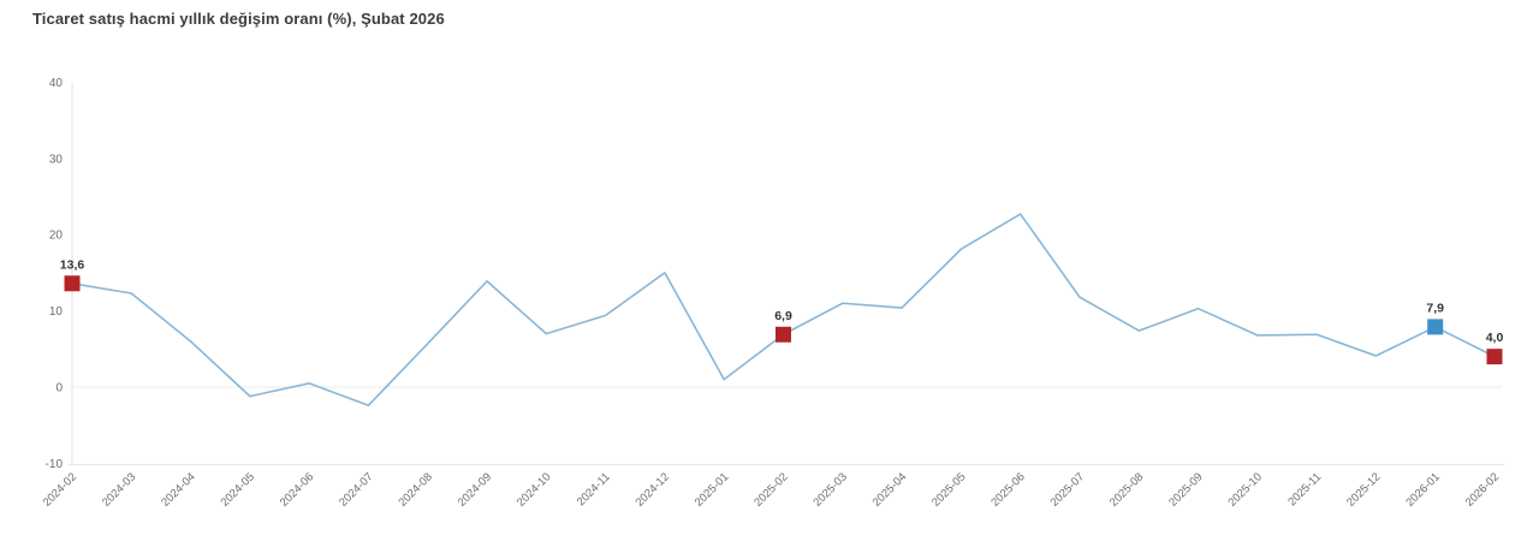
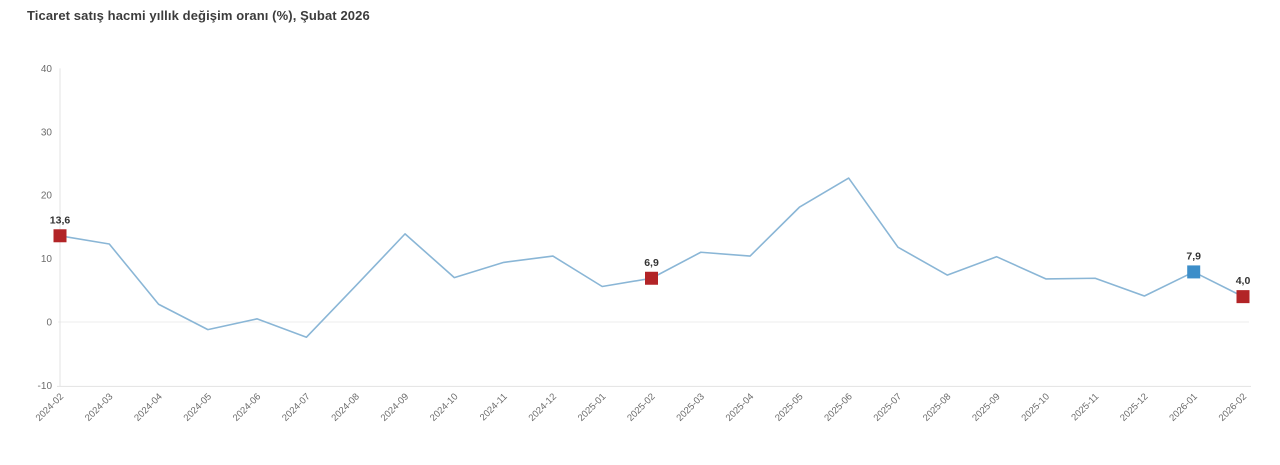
2024-04: 6 -> 3
2024-12: 15 -> 10
2025-01: 1 -> 6
